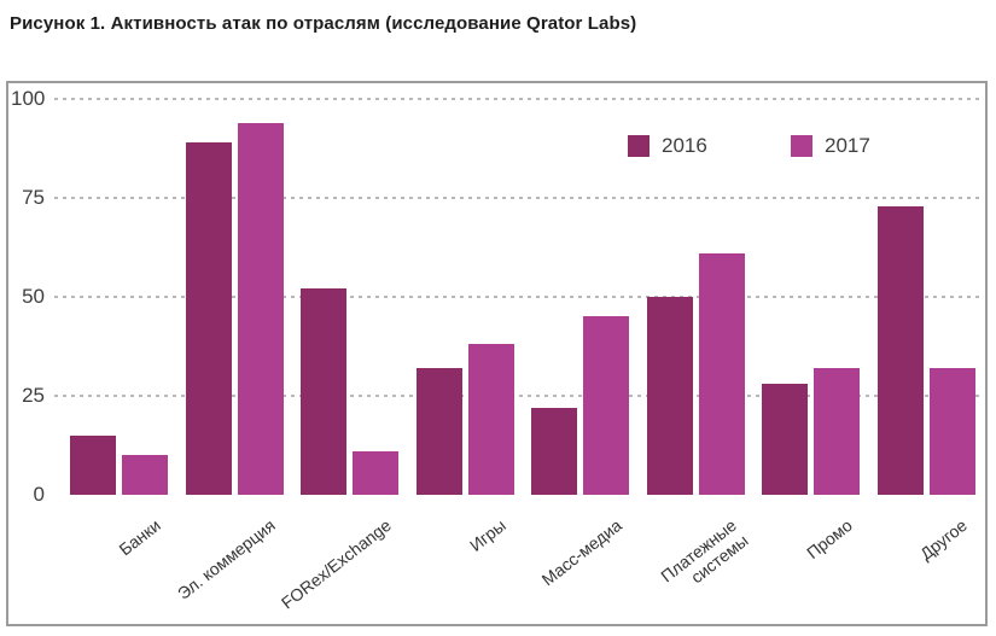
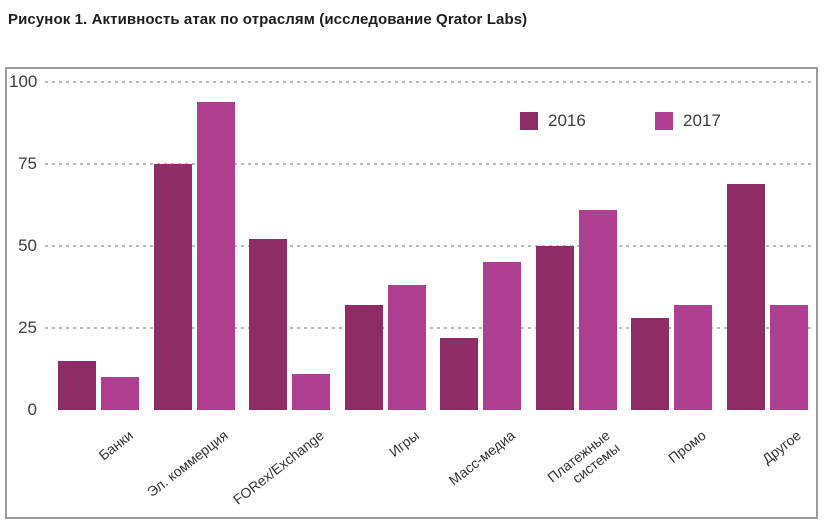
2016/Эл. коммерция: 89 -> 75
2016/Другое: 73 -> 69
